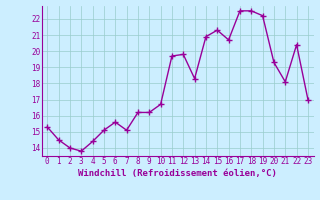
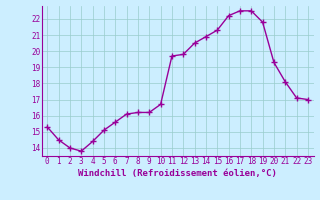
7: 15.1 -> 16.1
13: 18.3 -> 20.5
16: 20.7 -> 22.2
19: 22.2 -> 21.8
22: 20.4 -> 17.1
